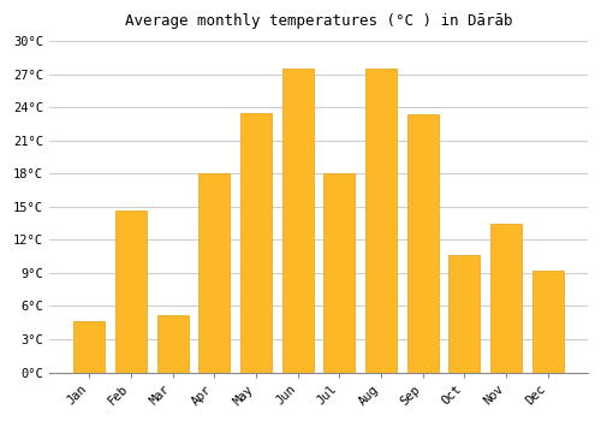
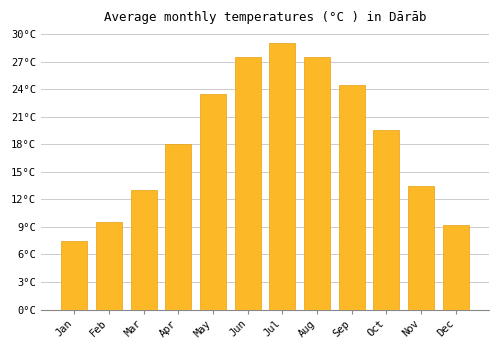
Jan: 4.6°C -> 7.5°C
Feb: 14.6°C -> 9.5°C
Mar: 5.2°C -> 13.0°C
Jul: 18.0°C -> 29.0°C
Sep: 23.4°C -> 24.5°C
Oct: 10.6°C -> 19.5°C
